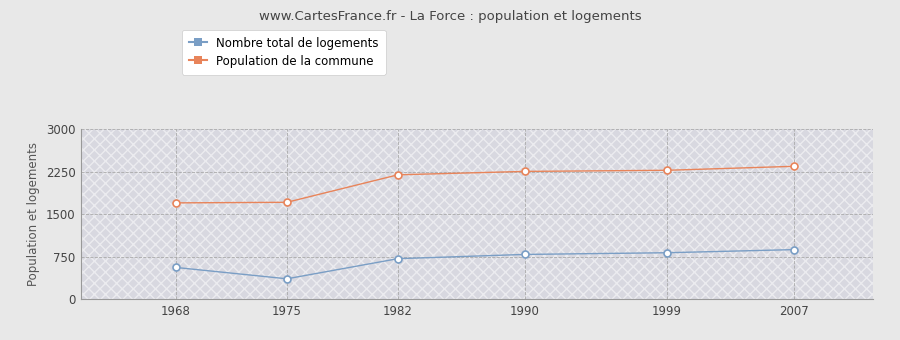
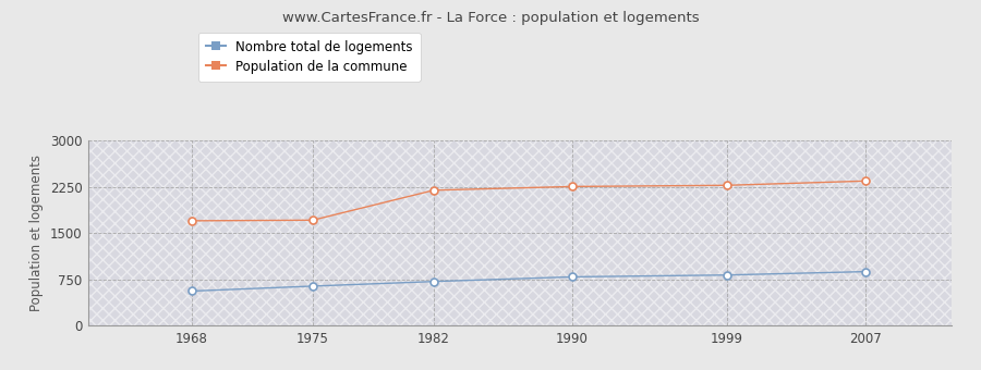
Nombre total de logements/1975: 360 -> 640
